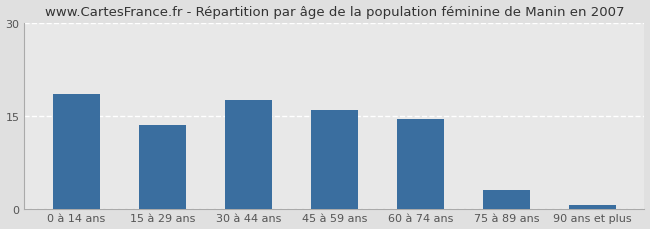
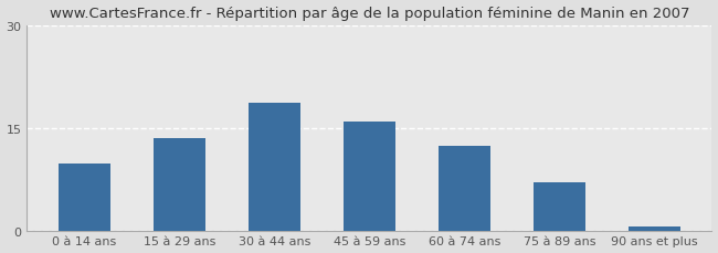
0 à 14 ans: 18.5 -> 9.8
30 à 44 ans: 17.5 -> 18.6
60 à 74 ans: 14.5 -> 12.4
75 à 89 ans: 3.0 -> 7.0
